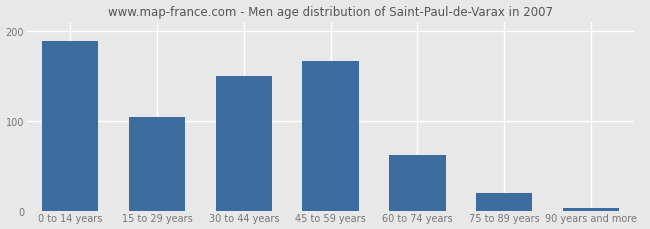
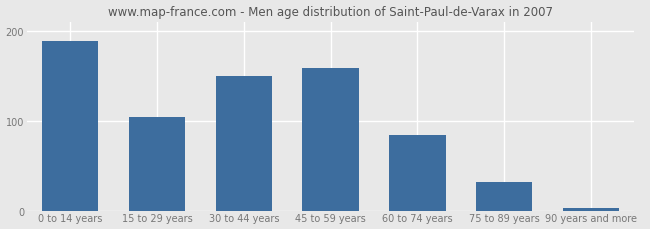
45 to 59 years: 166 -> 158
60 to 74 years: 62 -> 84
75 to 89 years: 20 -> 32
